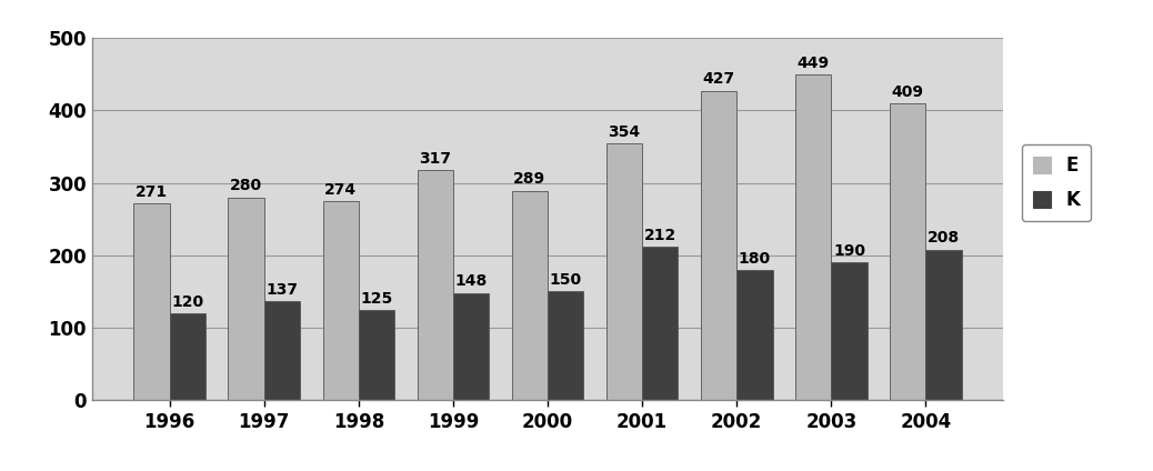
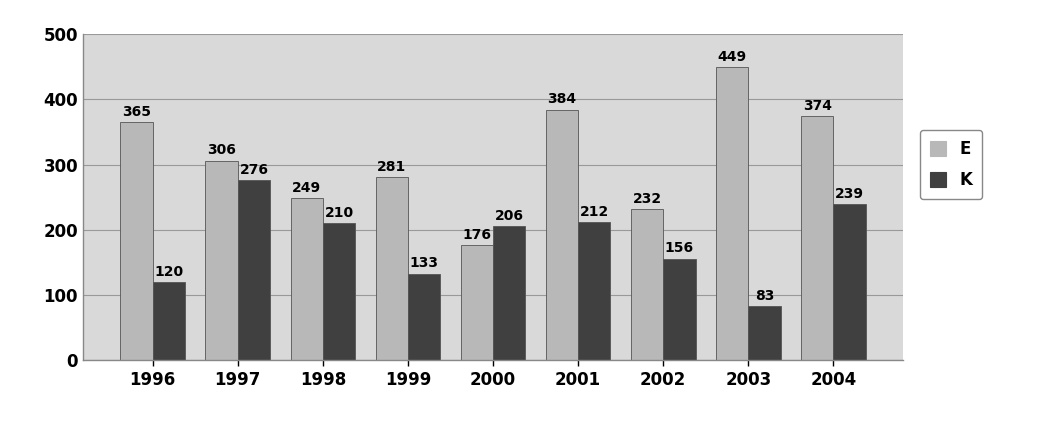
E/1996: 271 -> 365
E/1997: 280 -> 306
K/1997: 137 -> 276
E/1998: 274 -> 249
K/1998: 125 -> 210
E/1999: 317 -> 281
K/1999: 148 -> 133
E/2000: 289 -> 176
K/2000: 150 -> 206
E/2001: 354 -> 384
E/2002: 427 -> 232
K/2002: 180 -> 156
K/2003: 190 -> 83
E/2004: 409 -> 374
K/2004: 208 -> 239
